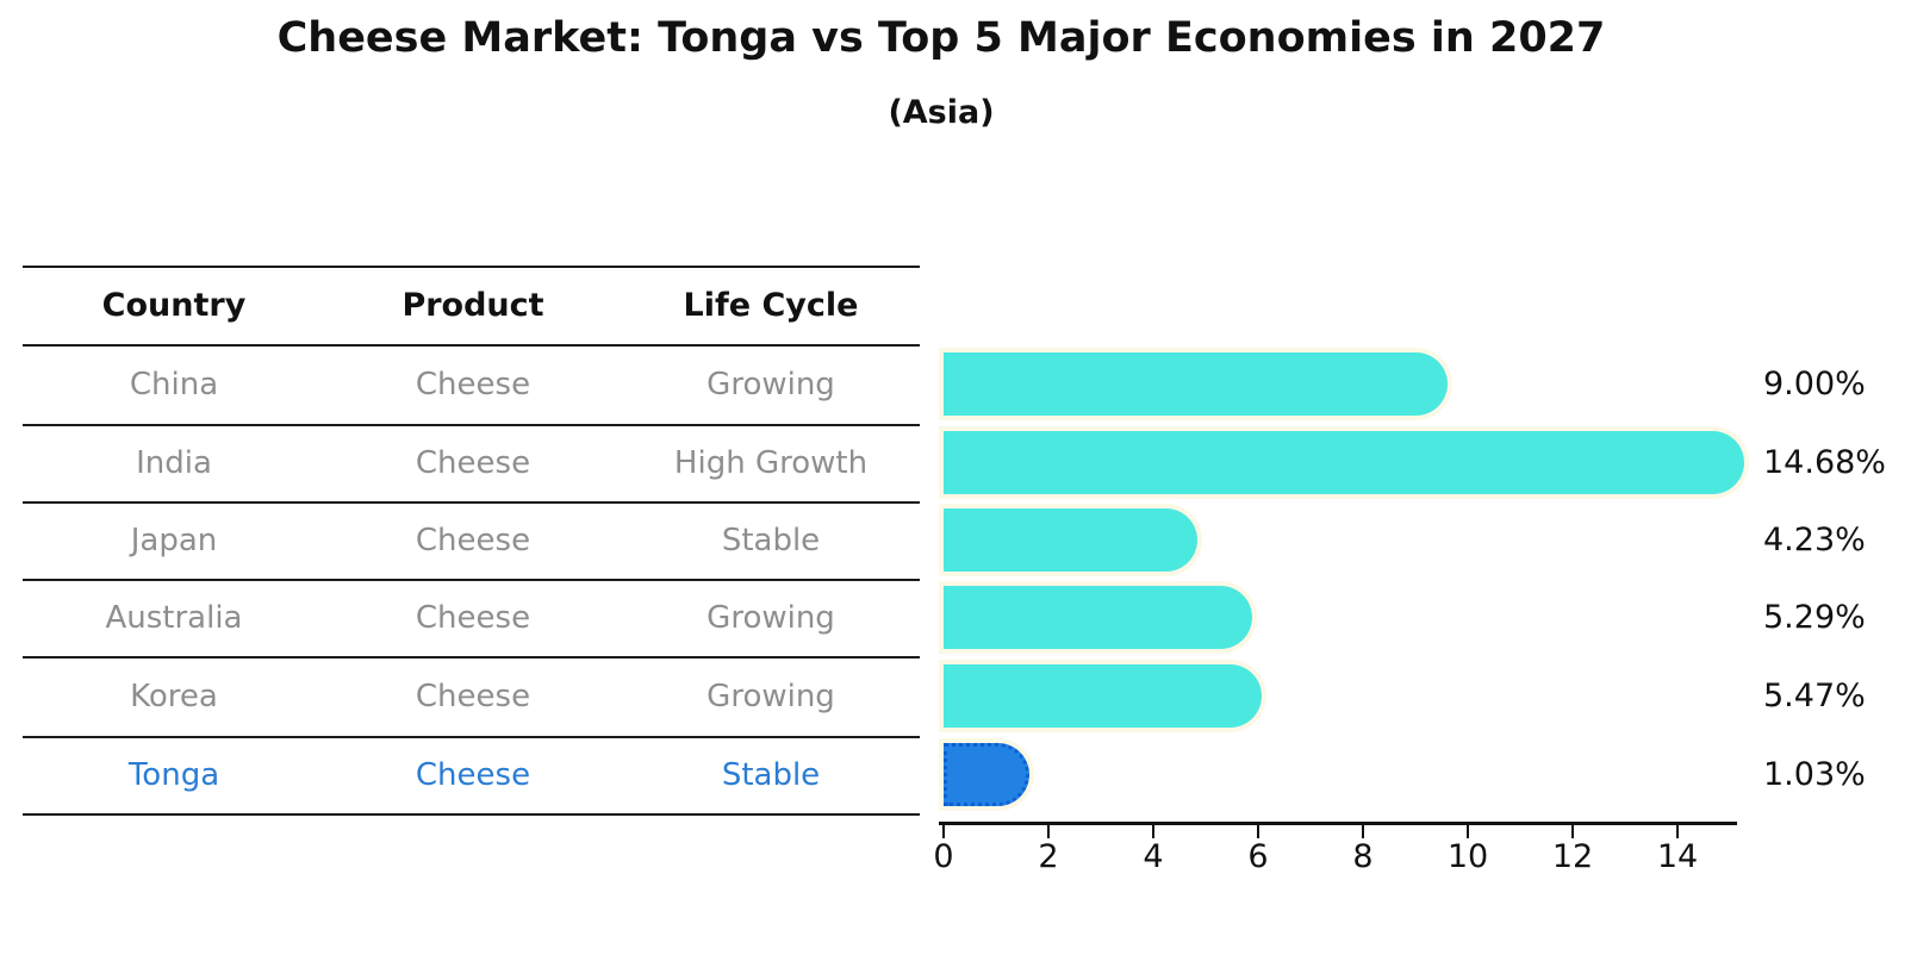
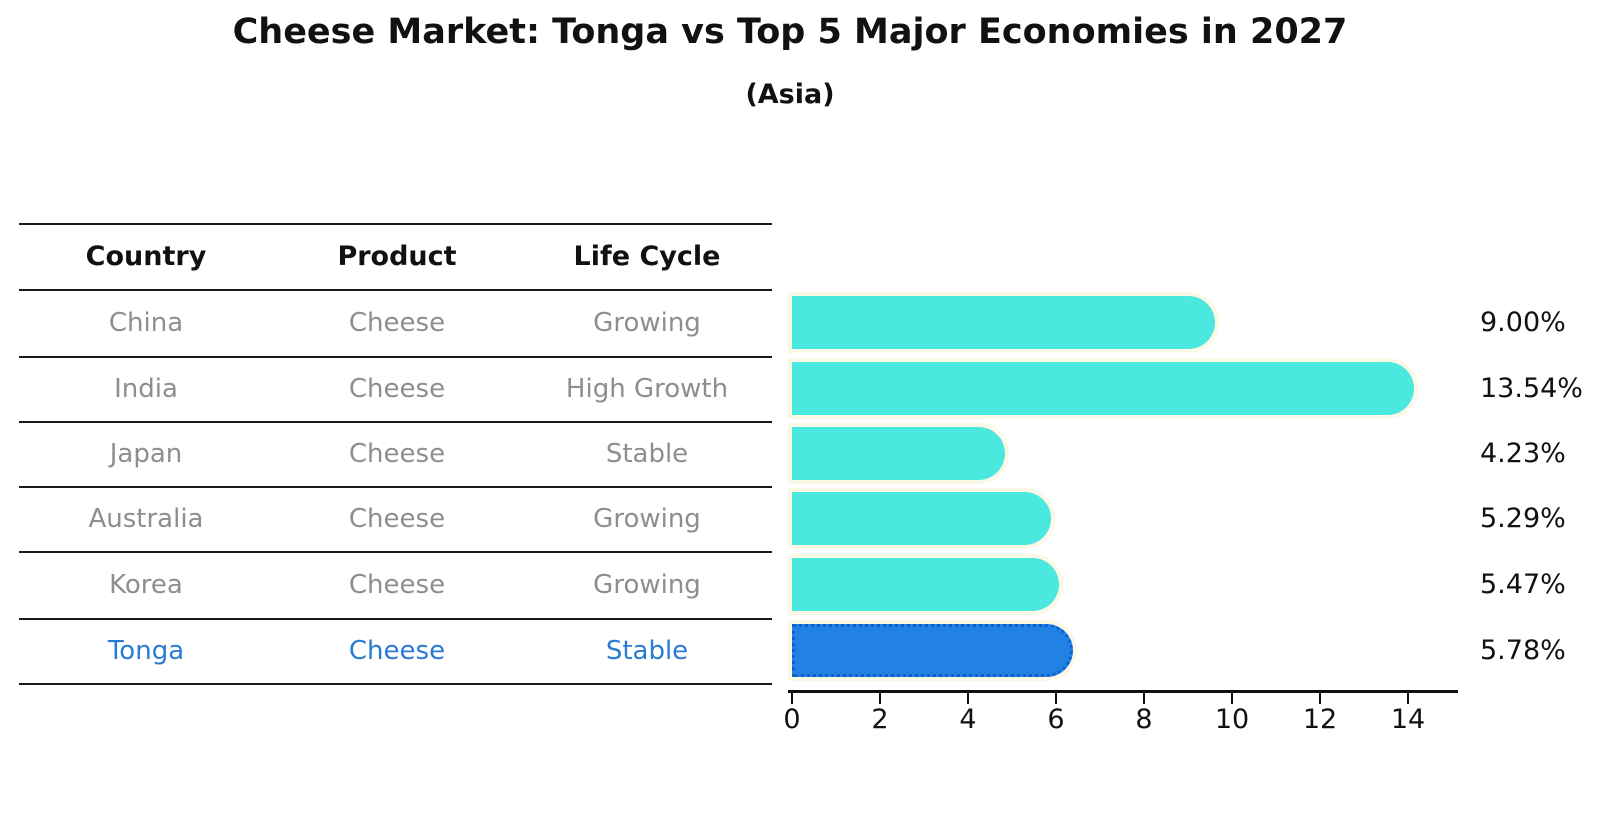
India: 14.68% -> 13.54%
Tonga: 1.03% -> 5.78%
